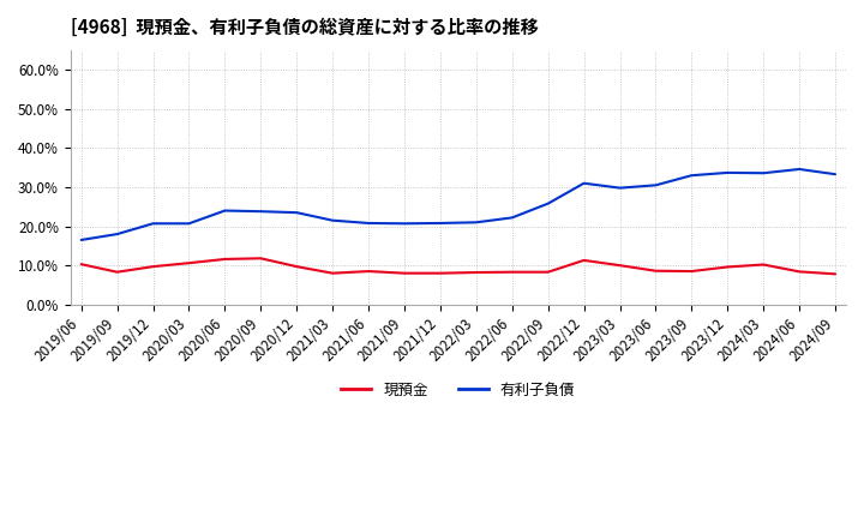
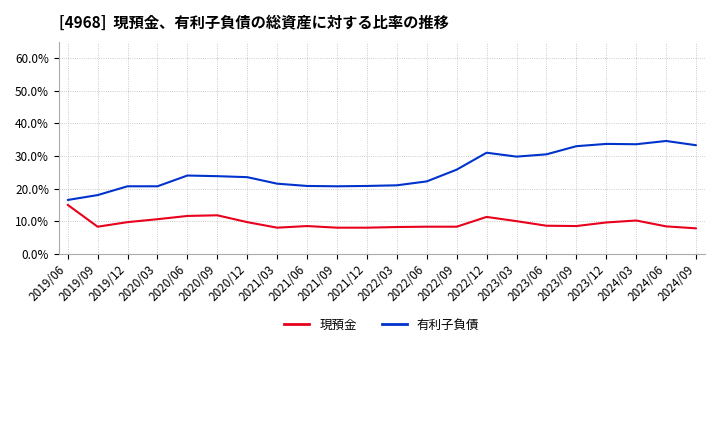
現預金/2019/06: 10.3% -> 15.0%
